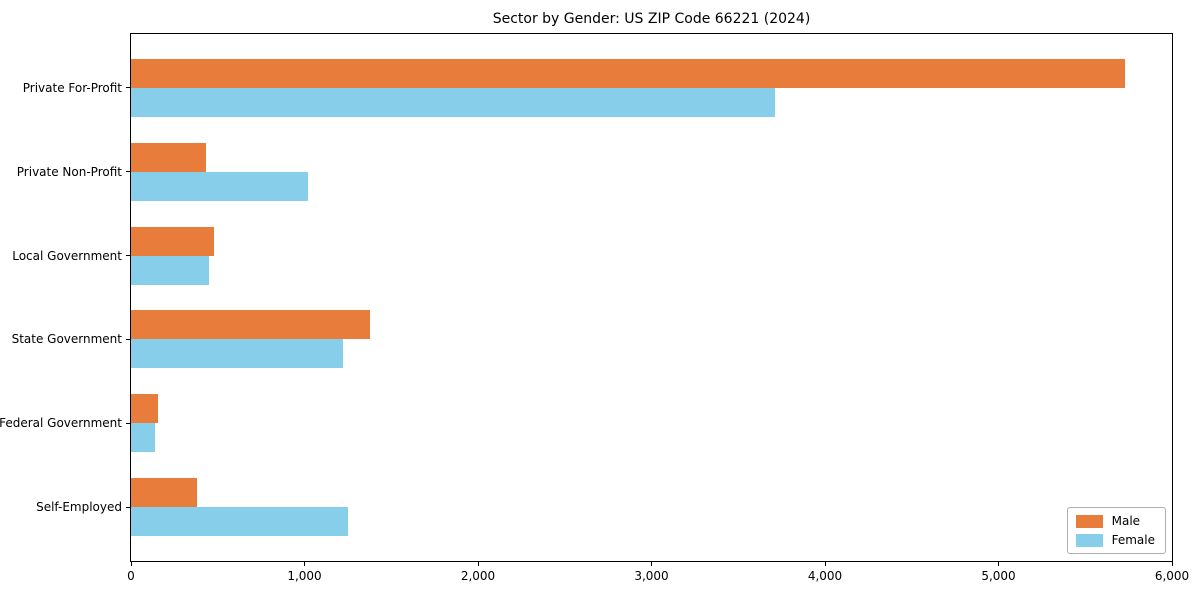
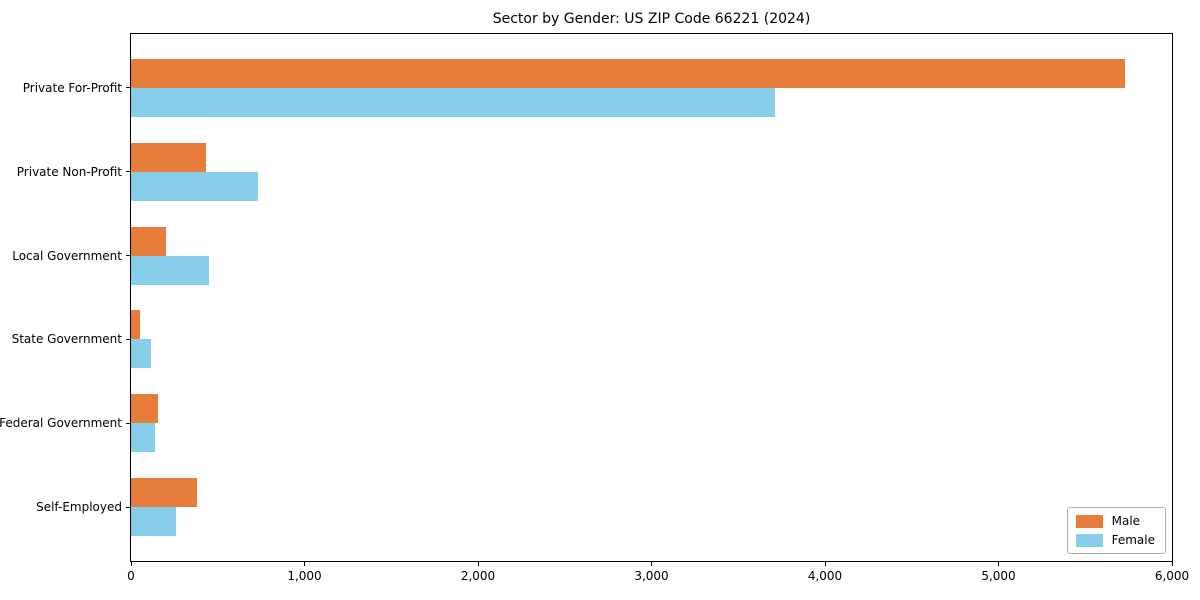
Female/Private Non-Profit: 1020 -> 730
Male/Local Government: 480 -> 200
Male/State Government: 1380 -> 50
Female/State Government: 1220 -> 120
Female/Self-Employed: 1250 -> 260
